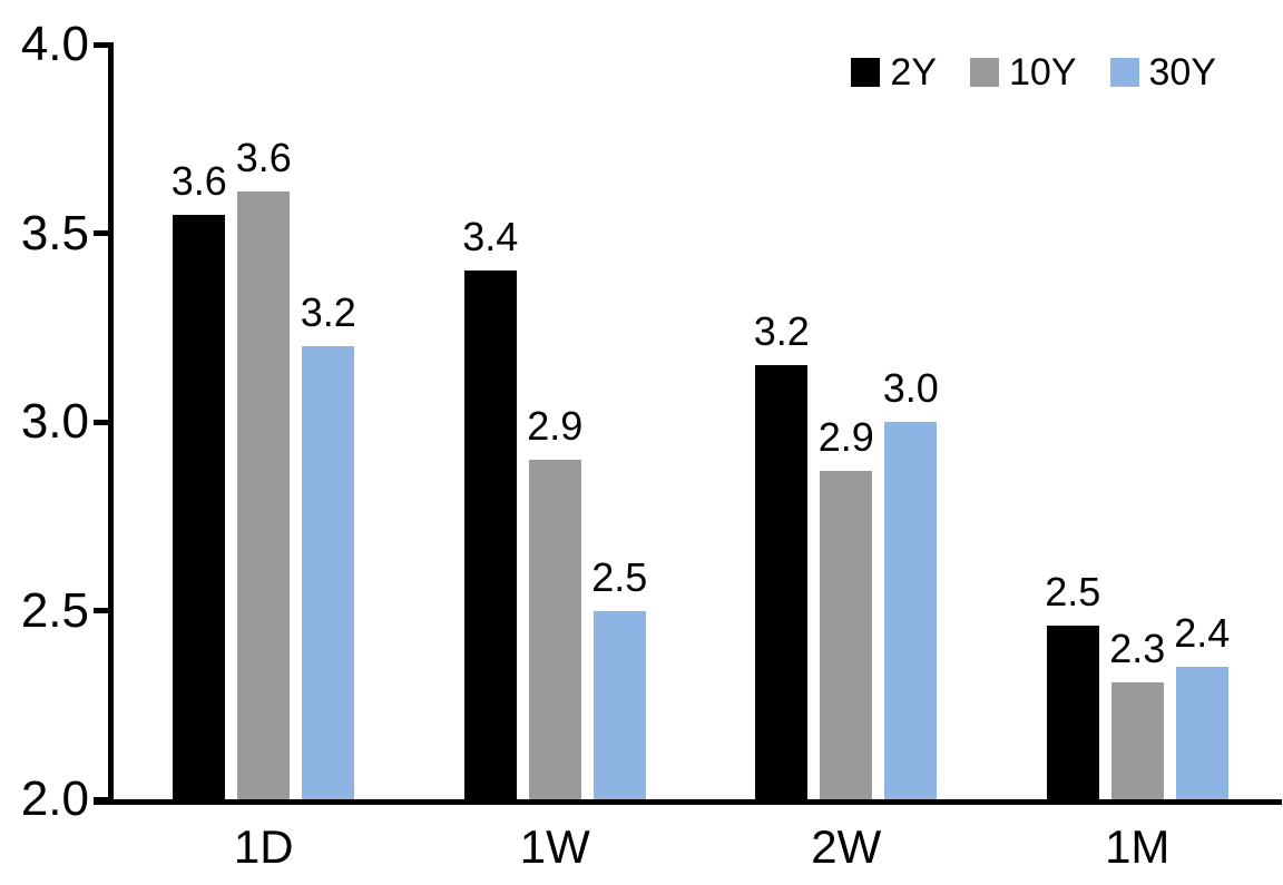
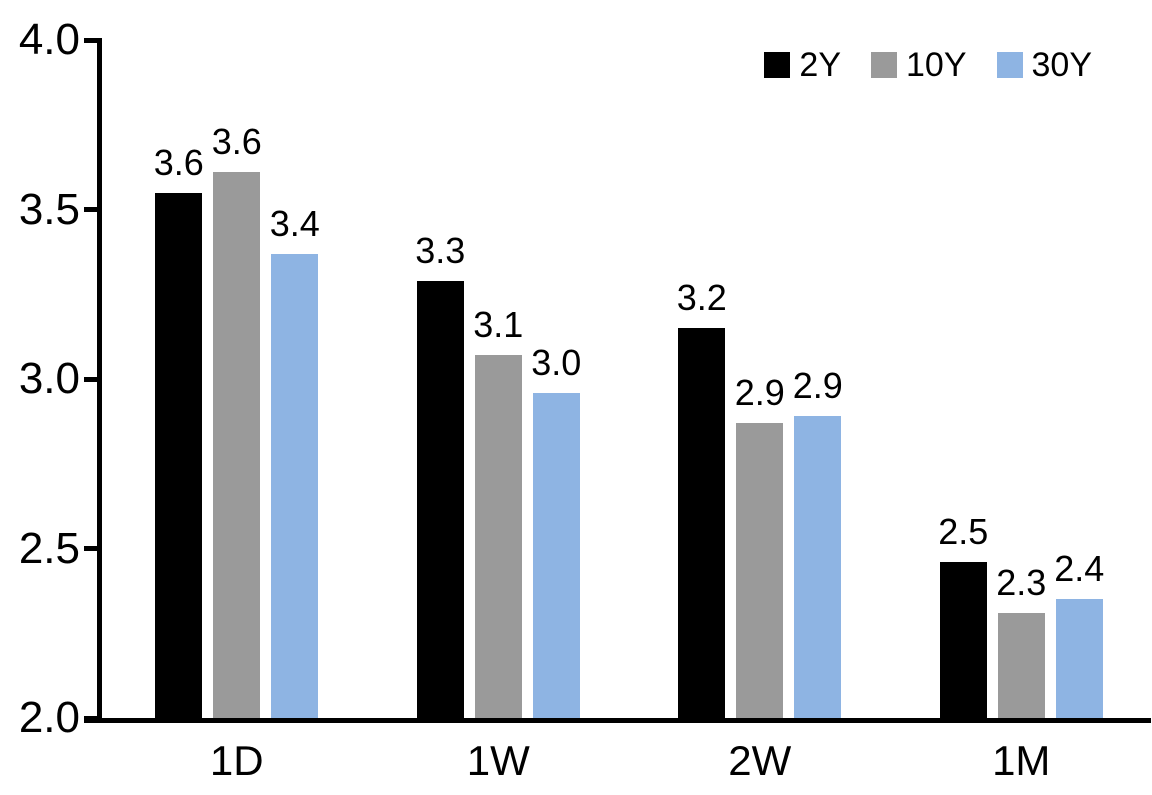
30Y/1D: 3.2 -> 3.4
2Y/1W: 3.4 -> 3.3
10Y/1W: 2.9 -> 3.1
30Y/1W: 2.5 -> 3.0
30Y/2W: 3.0 -> 2.9
